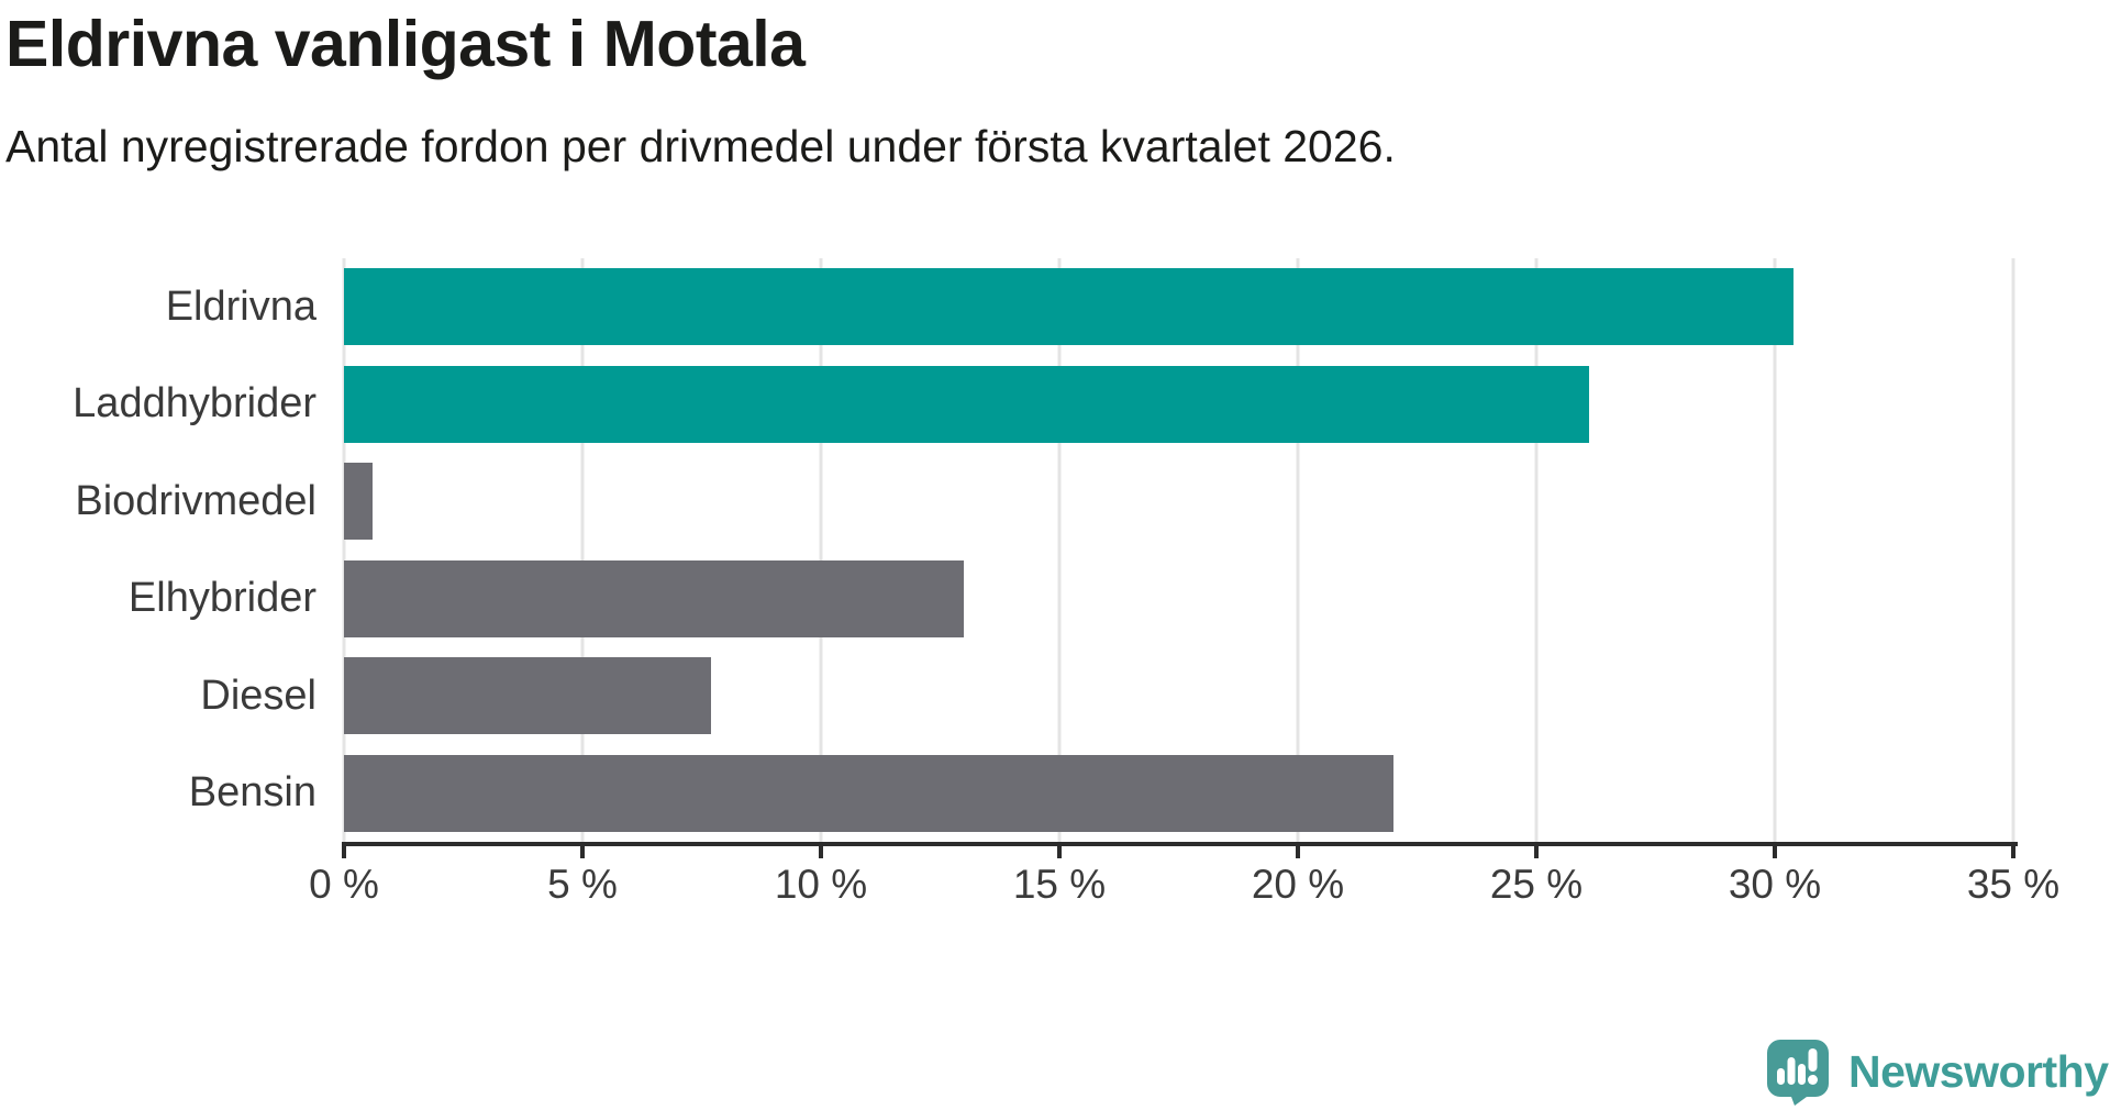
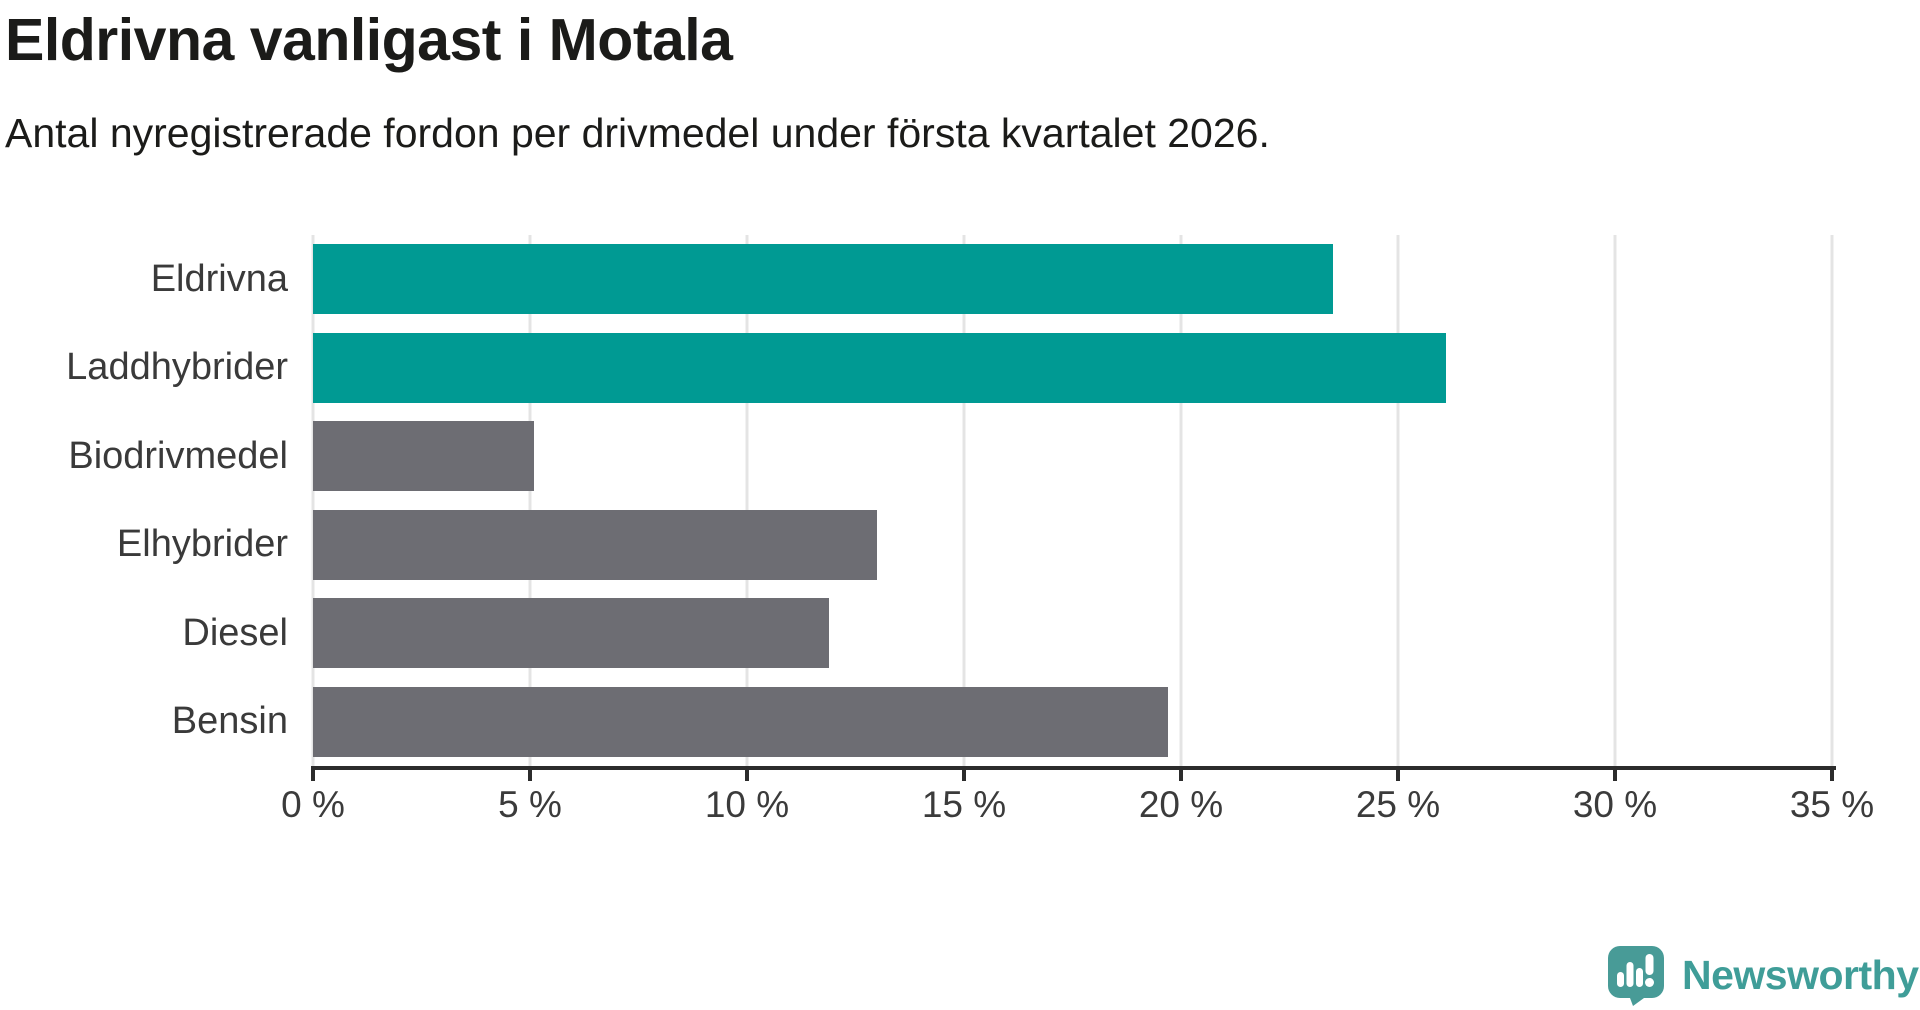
Eldrivna: 30.4% -> 23.5%
Biodrivmedel: 0.6% -> 5.1%
Diesel: 7.7% -> 11.9%
Bensin: 22.0% -> 19.7%
